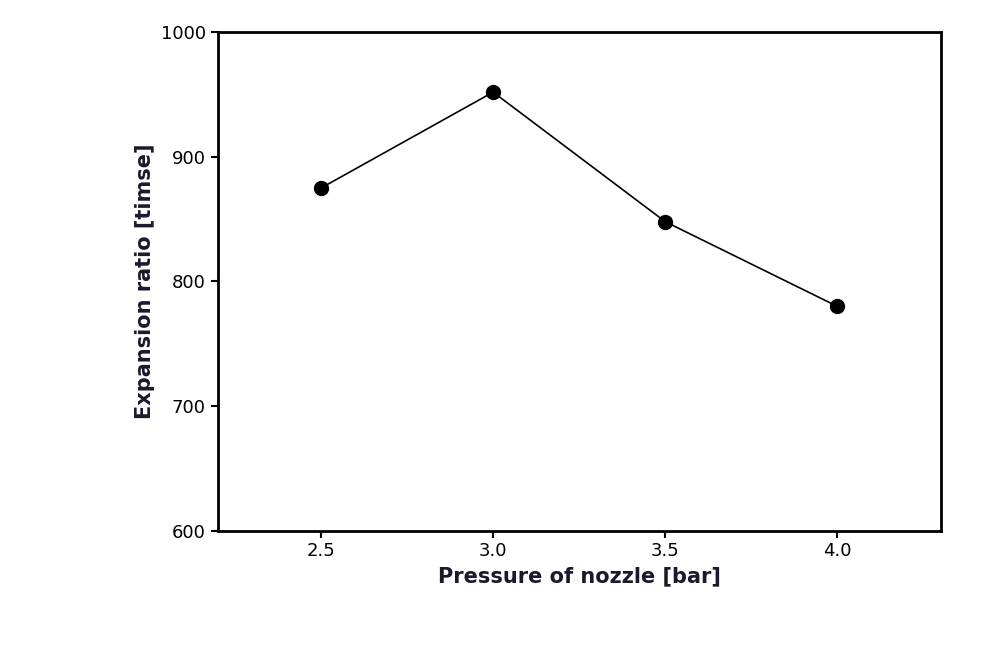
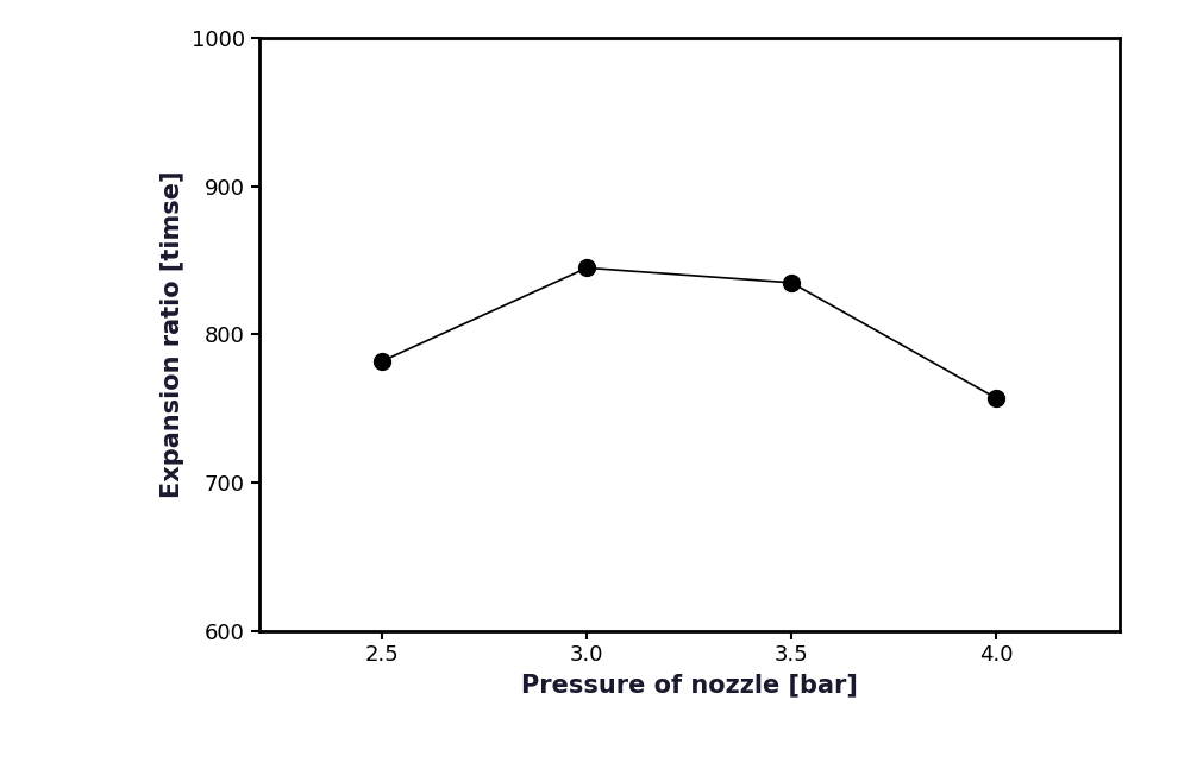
2.5: 875 -> 782
3.0: 952 -> 845
3.5: 848 -> 835
4.0: 780 -> 757
